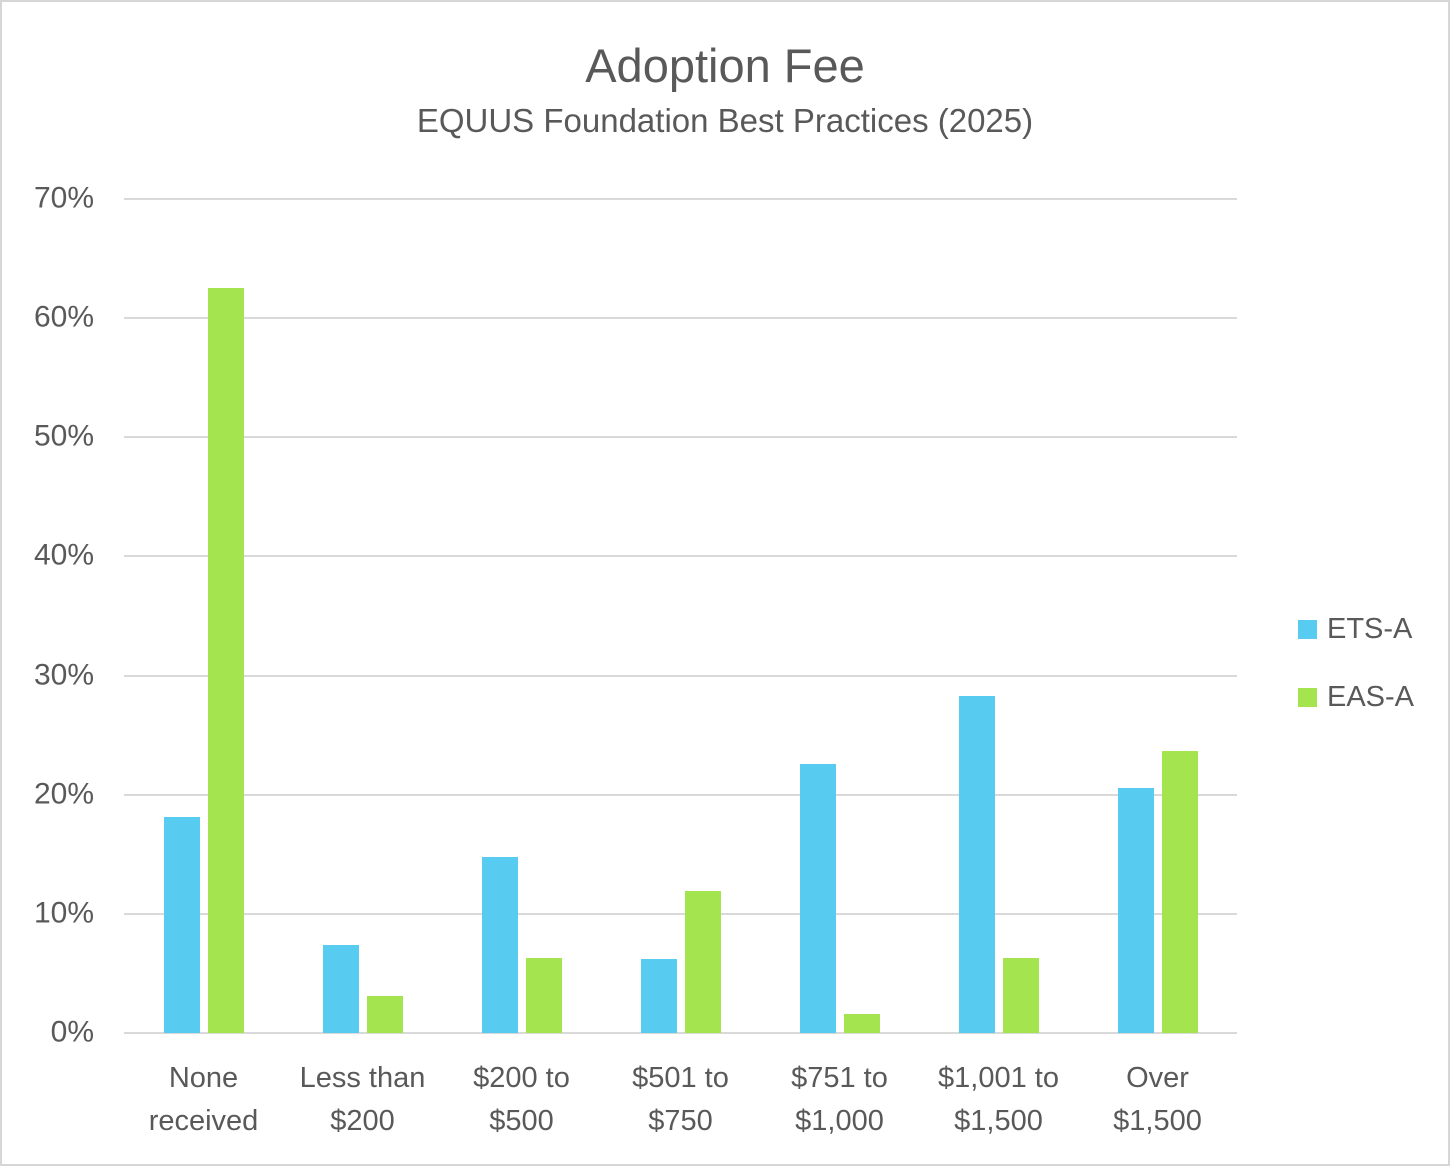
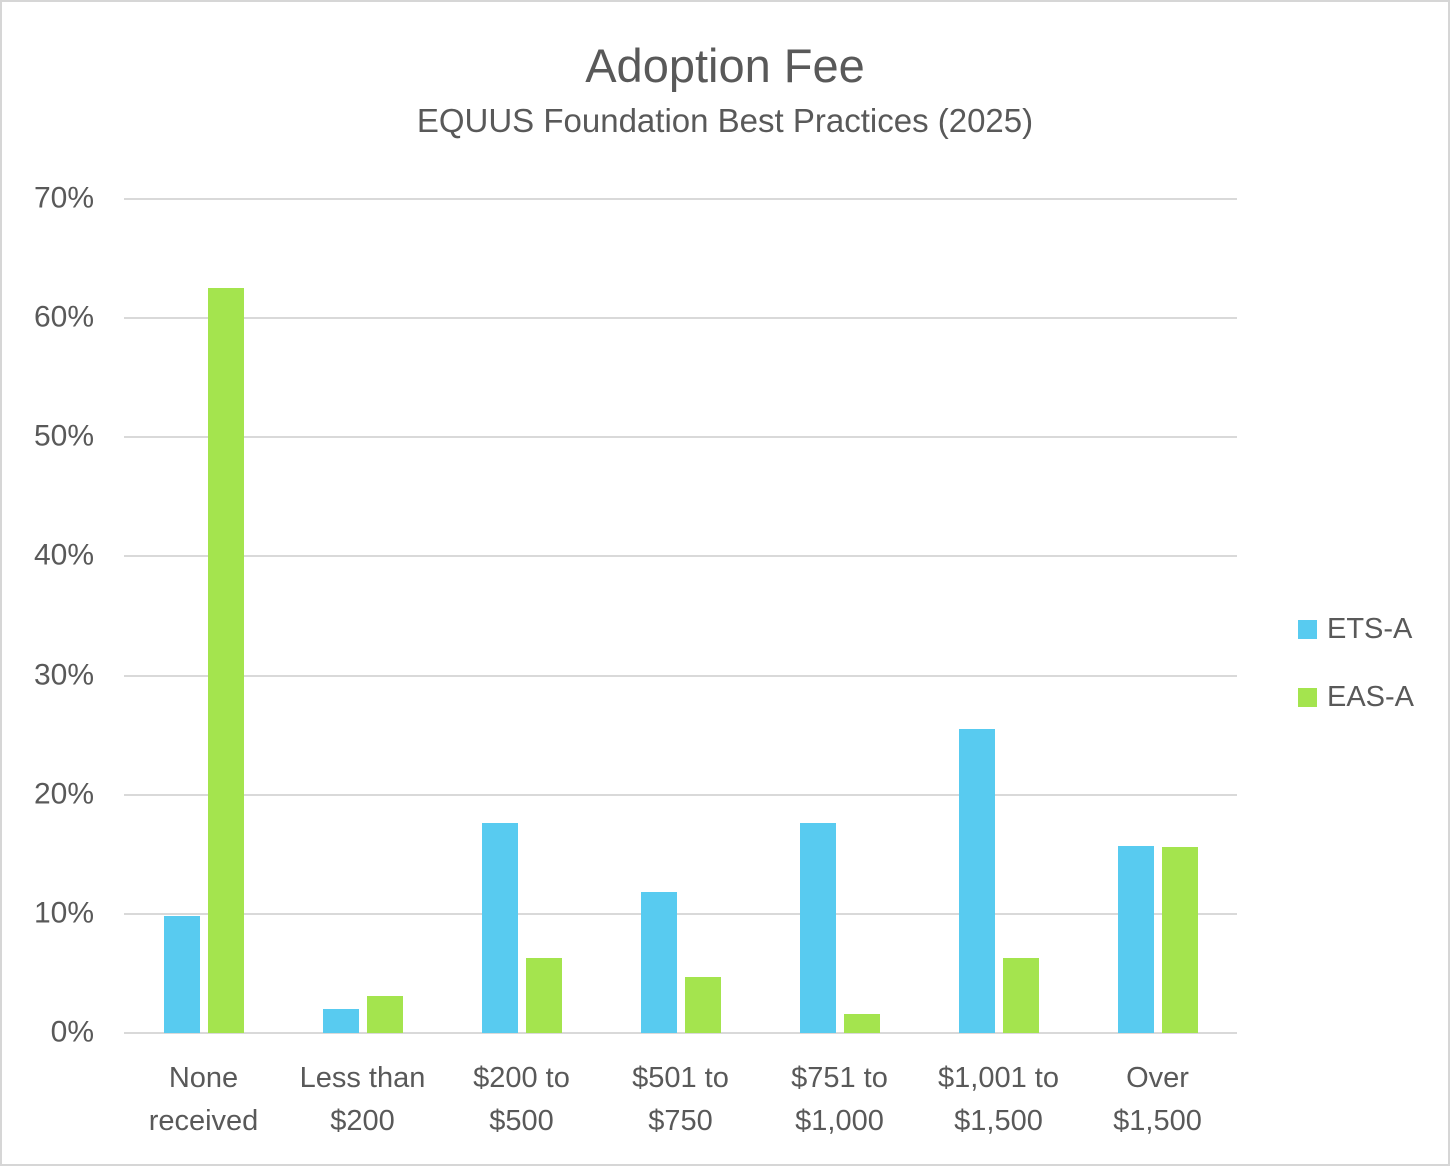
ETS-A/None received: 18.1% -> 9.8%
ETS-A/Less than $200: 7.4% -> 2.0%
ETS-A/$200 to $500: 14.8% -> 17.6%
ETS-A/$501 to $750: 6.2% -> 11.8%
EAS-A/$501 to $750: 11.9% -> 4.7%
ETS-A/$751 to $1,000: 22.6% -> 17.6%
ETS-A/$1,001 to $1,500: 28.3% -> 25.5%
ETS-A/Over $1,500: 20.6% -> 15.7%
EAS-A/Over $1,500: 23.7% -> 15.6%
